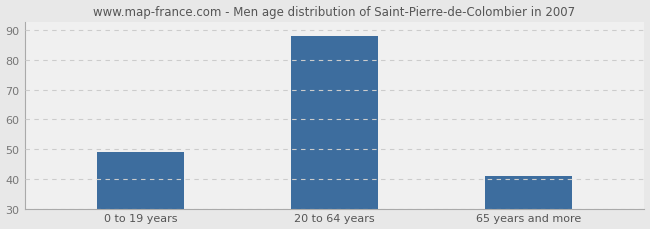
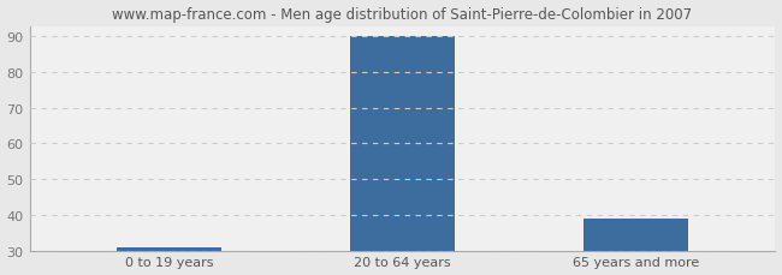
0 to 19 years: 49 -> 31
20 to 64 years: 88 -> 90
65 years and more: 41 -> 39
